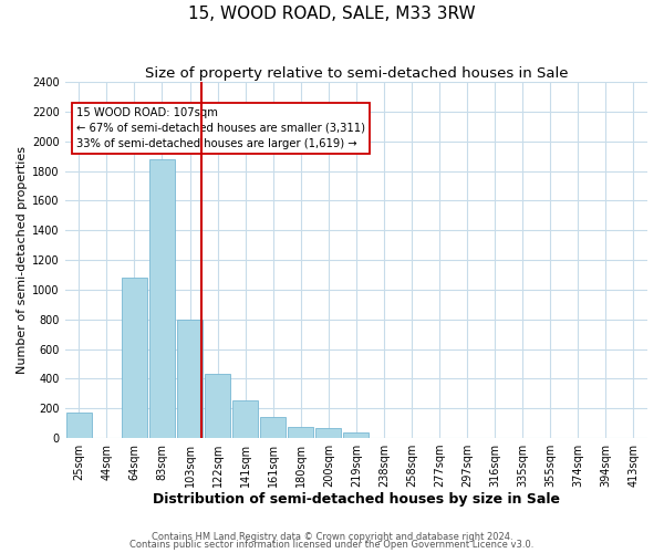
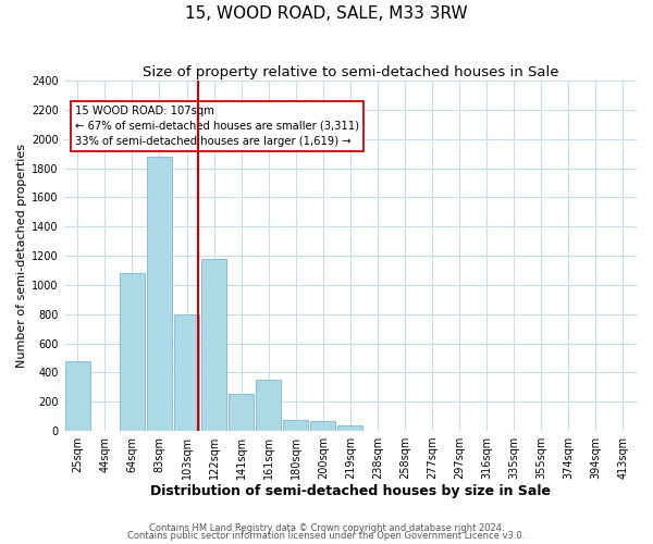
25sqm: 170 -> 480
122sqm: 430 -> 1180
161sqm: 140 -> 350
